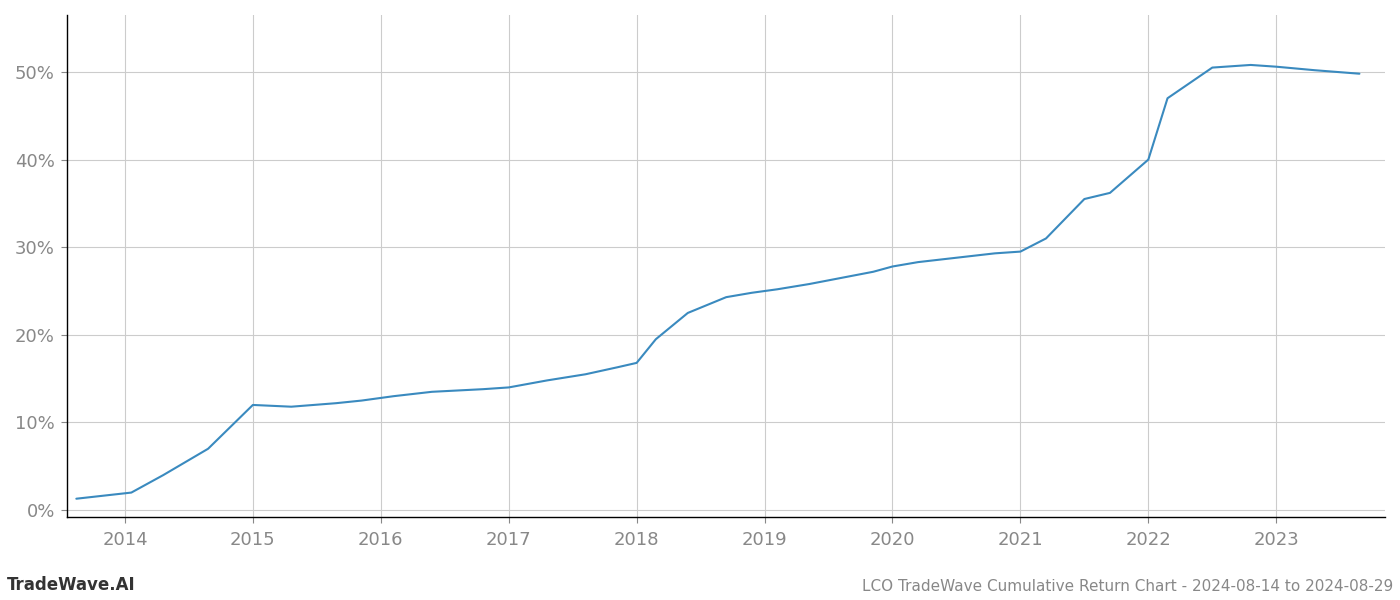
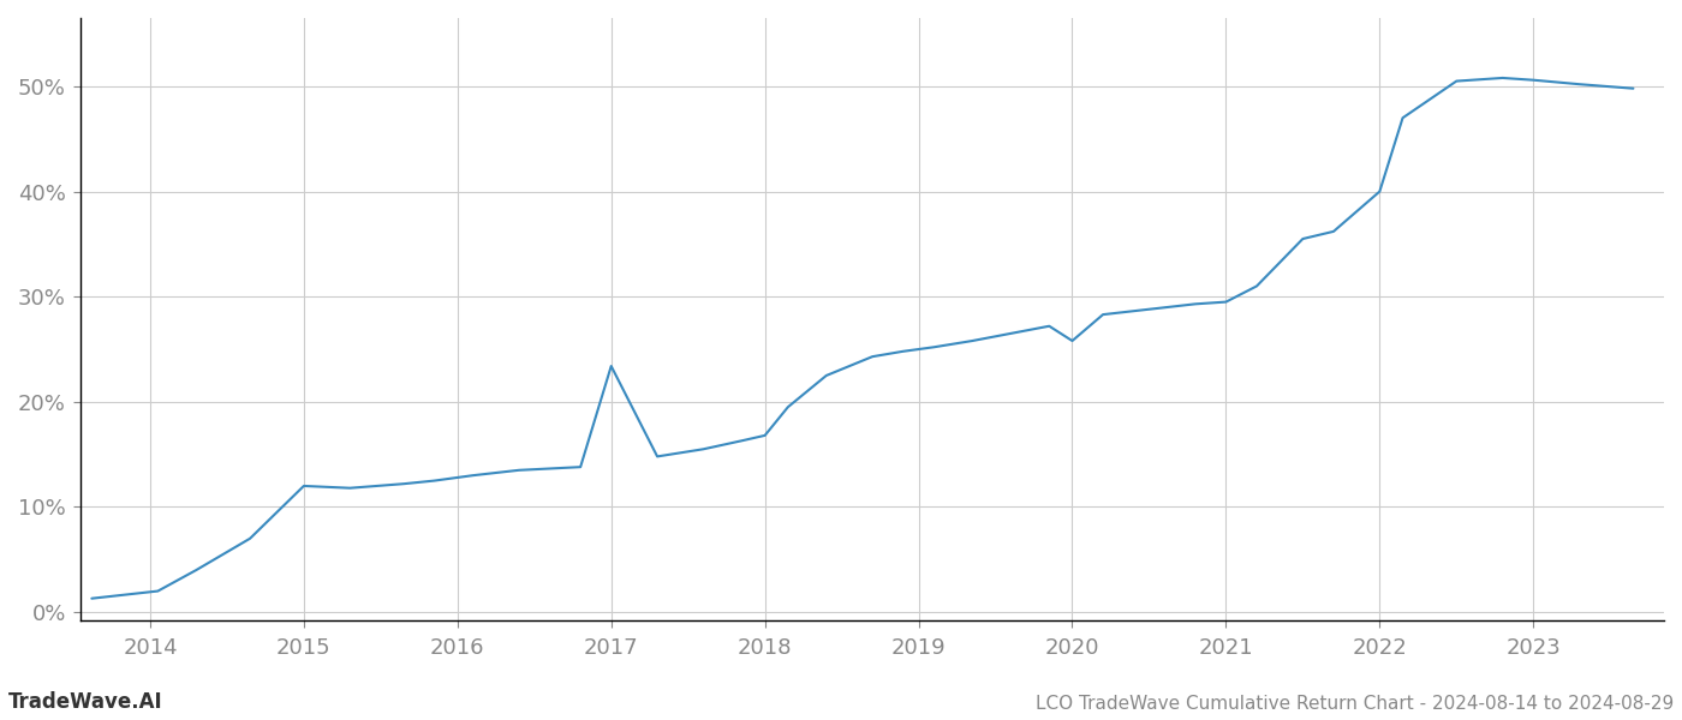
2017: 14.0% -> 23.4%
2020: 27.8% -> 25.8%
